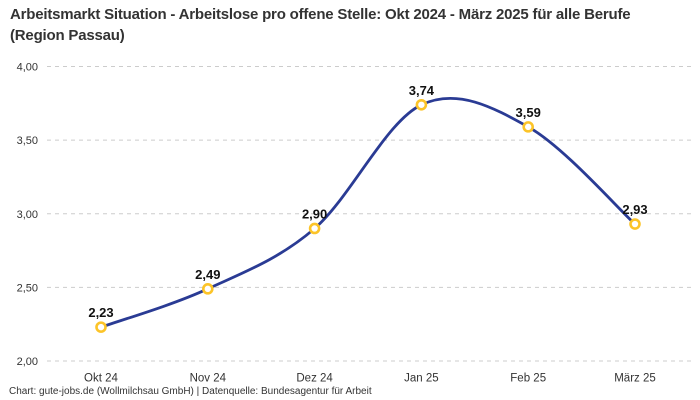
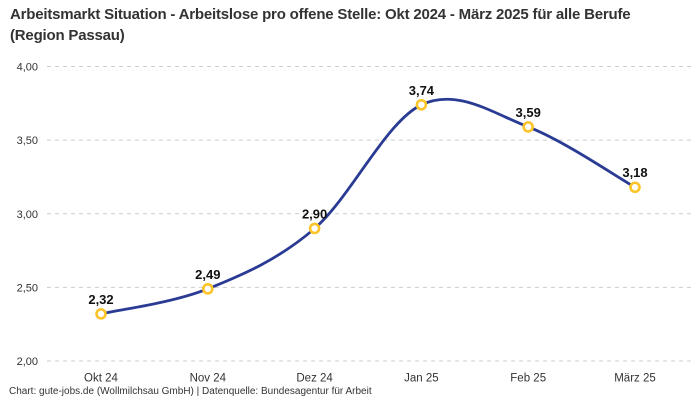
Okt 24: 2,23 -> 2,32
März 25: 2,93 -> 3,18
